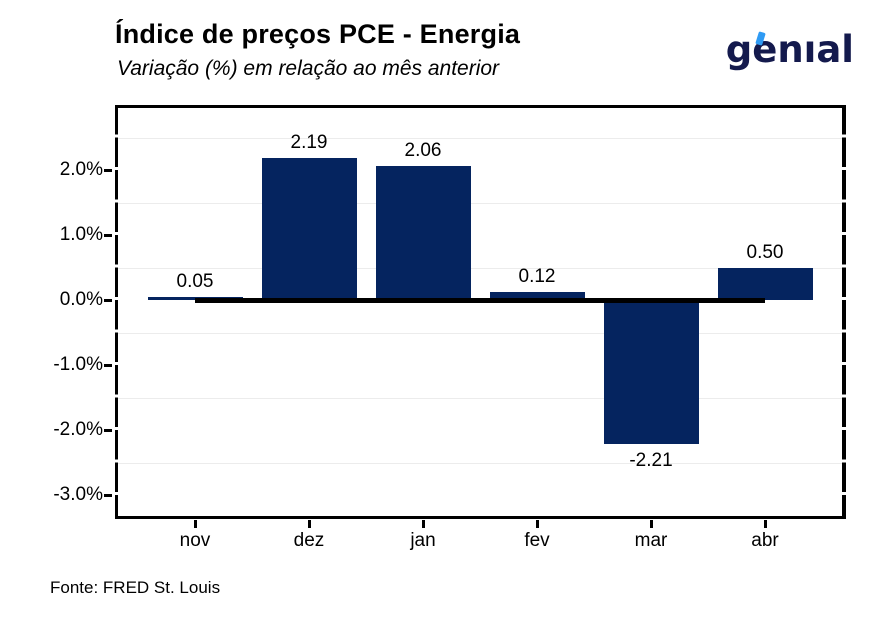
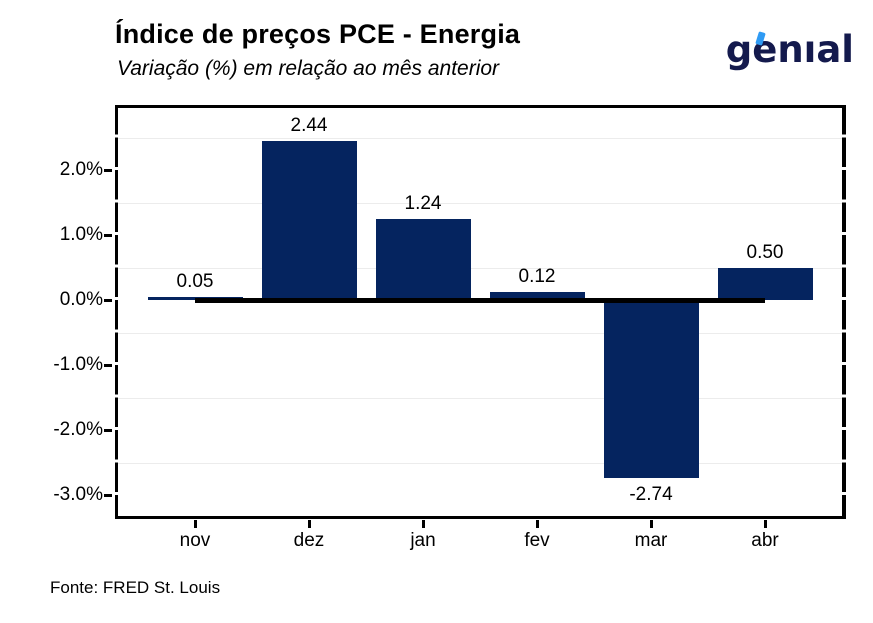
dez: 2.19 -> 2.44
jan: 2.06 -> 1.24
mar: -2.21 -> -2.74
